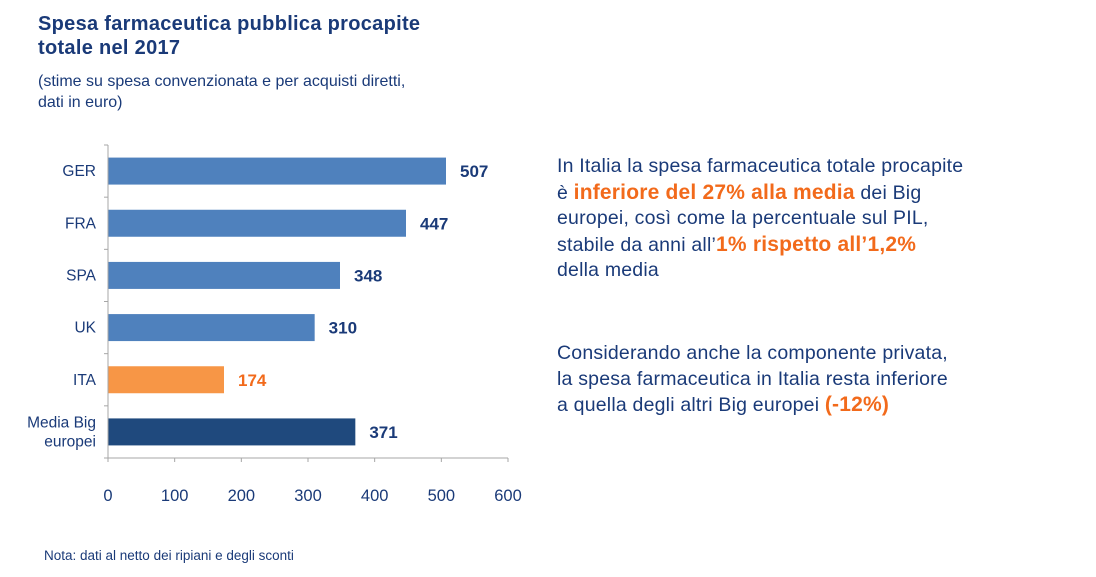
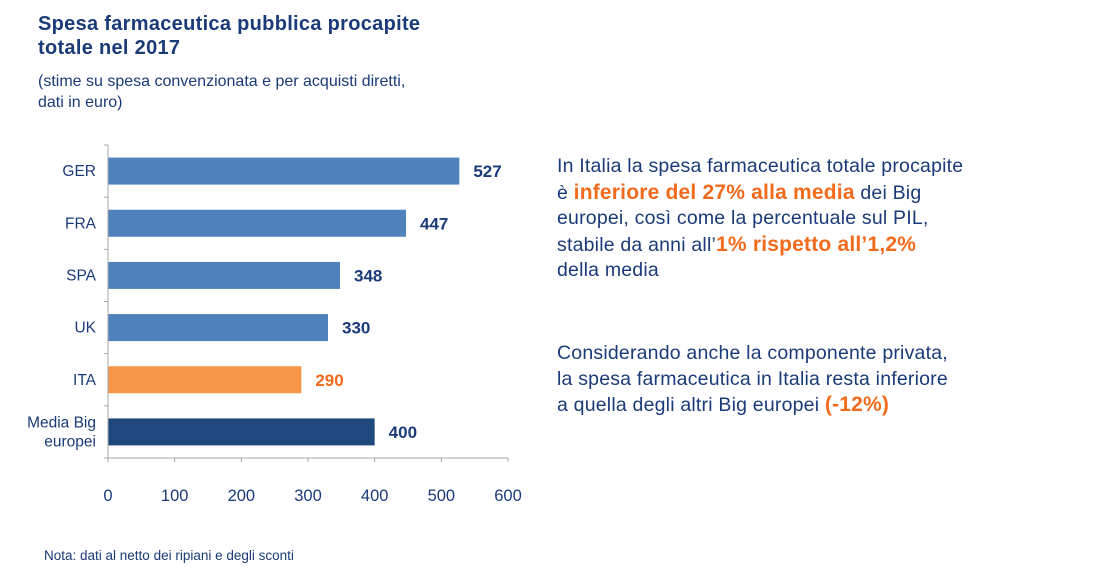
GER: 507 -> 527
UK: 310 -> 330
ITA: 174 -> 290
Media Big europei: 371 -> 400
